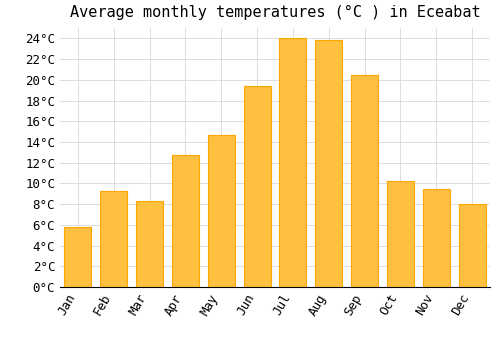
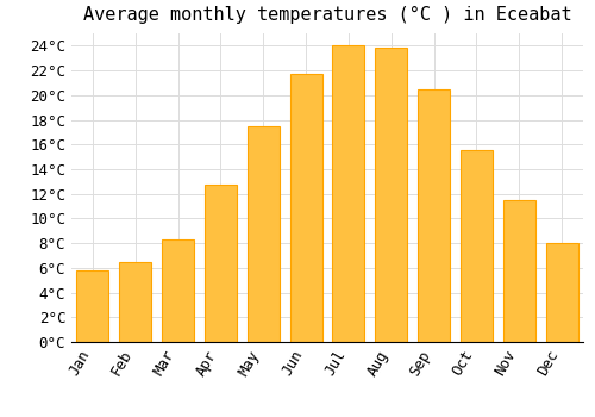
Feb: 9.3°C -> 6.5°C
May: 14.7°C -> 17.5°C
Jun: 19.4°C -> 21.7°C
Oct: 10.2°C -> 15.5°C
Nov: 9.5°C -> 11.5°C
